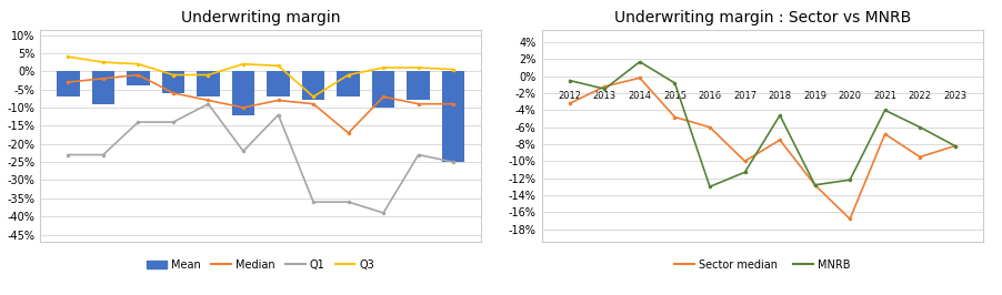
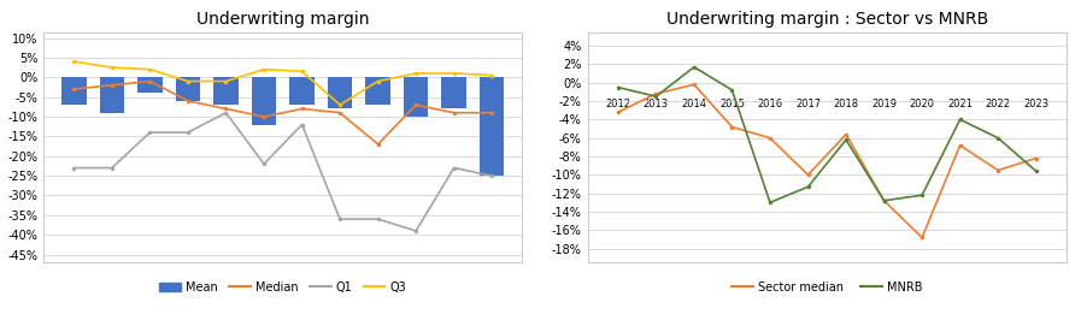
Underwriting margin : Sector vs MNRB/Sector median/2018: -7.5% -> -5.6%
Underwriting margin : Sector vs MNRB/MNRB/2018: -4.6% -> -6.2%
Underwriting margin : Sector vs MNRB/MNRB/2023: -8.2% -> -9.6%
